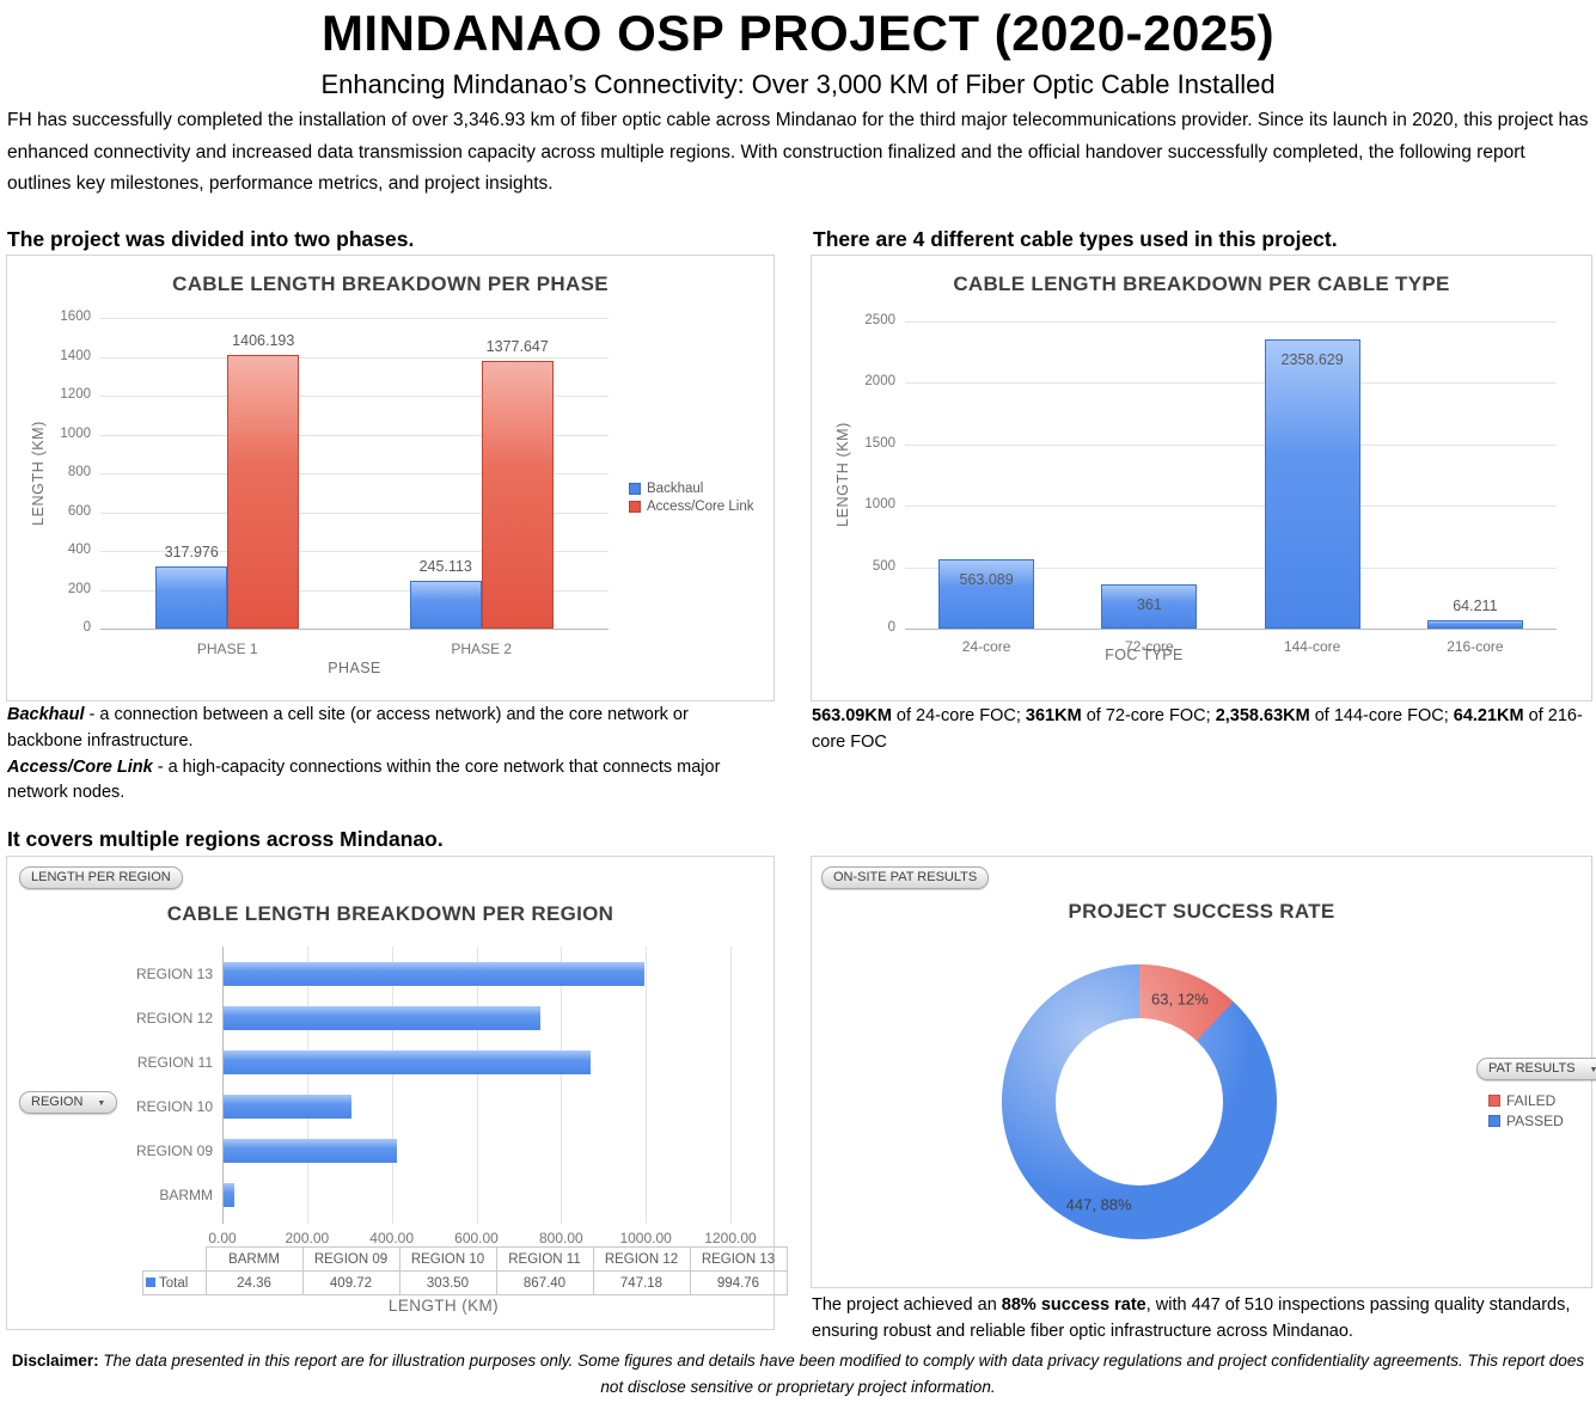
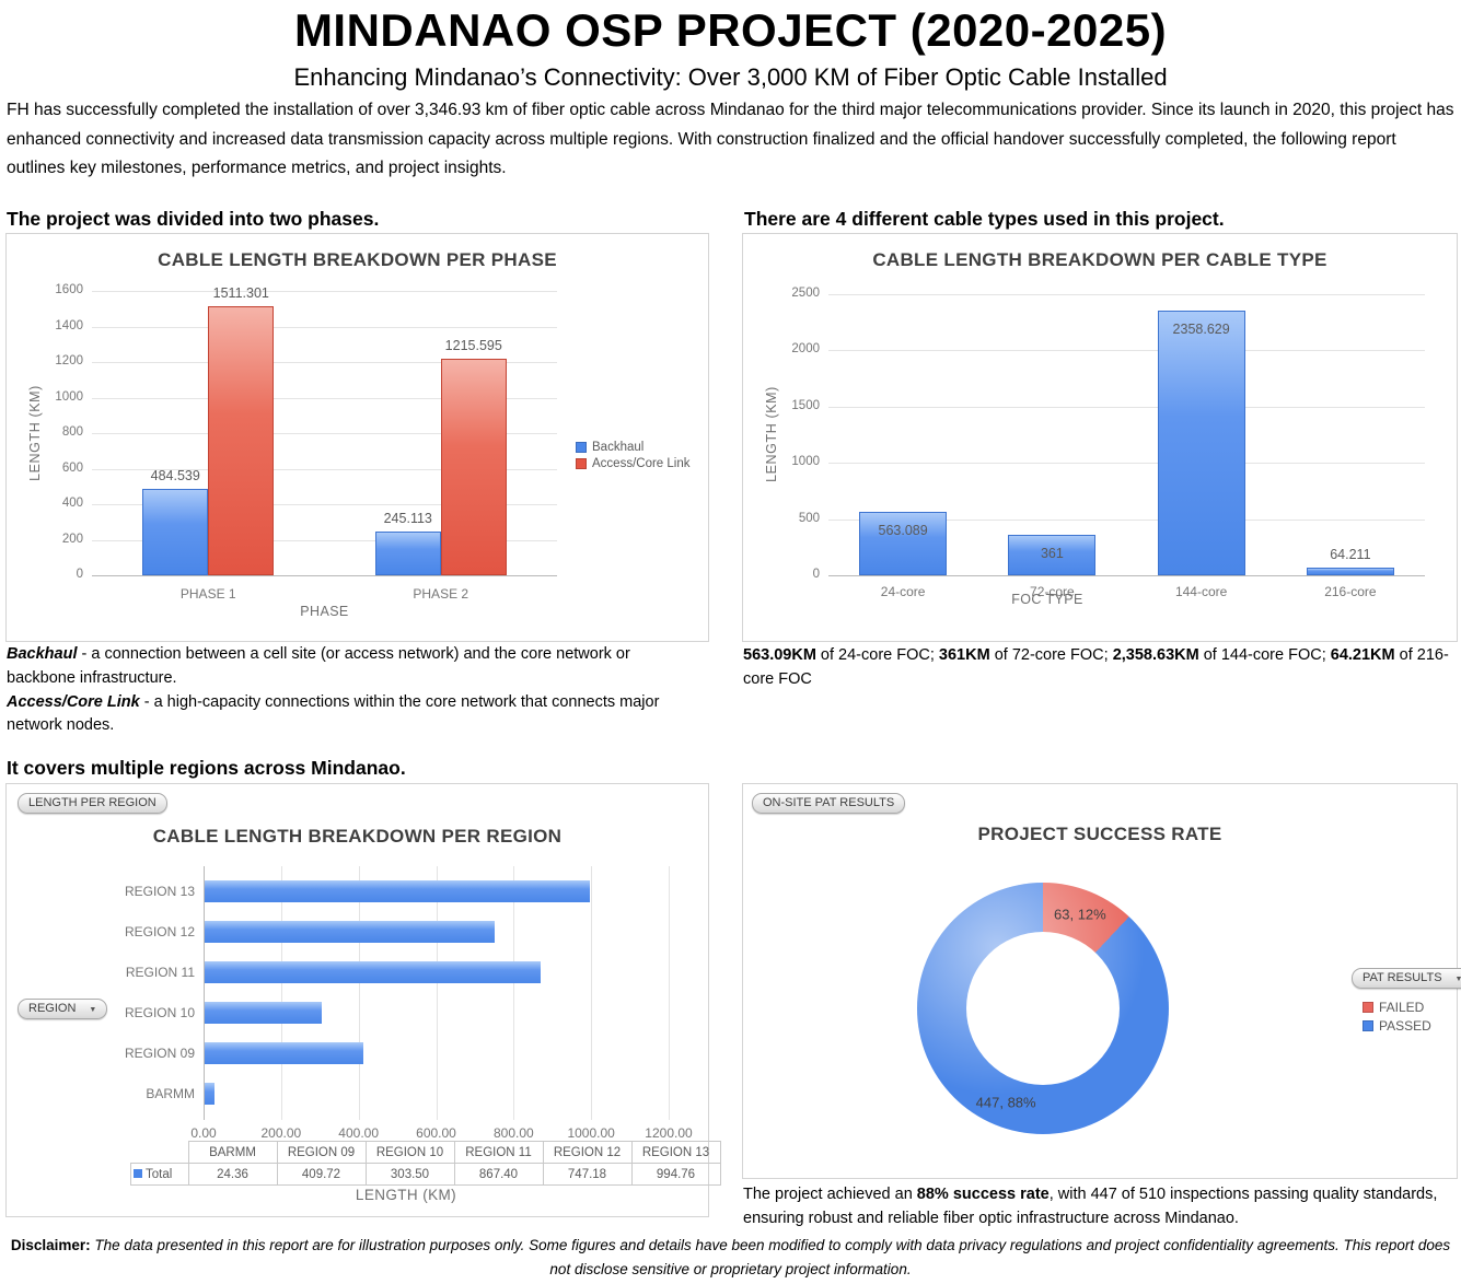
CABLE LENGTH BREAKDOWN PER PHASE/Backhaul/PHASE 1: 317.976 -> 484.539
CABLE LENGTH BREAKDOWN PER PHASE/Access/Core Link/PHASE 1: 1406.193 -> 1511.301
CABLE LENGTH BREAKDOWN PER PHASE/Access/Core Link/PHASE 2: 1377.647 -> 1215.595
